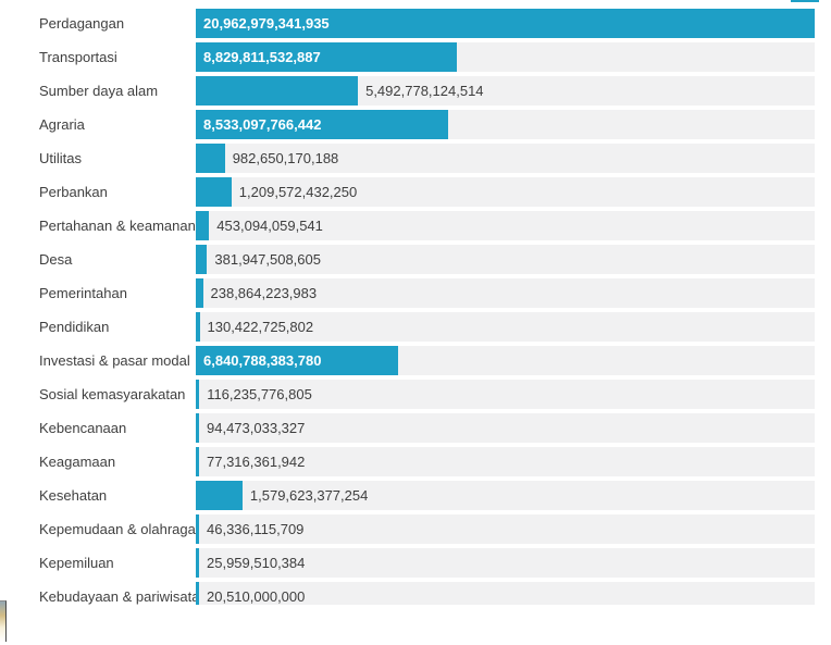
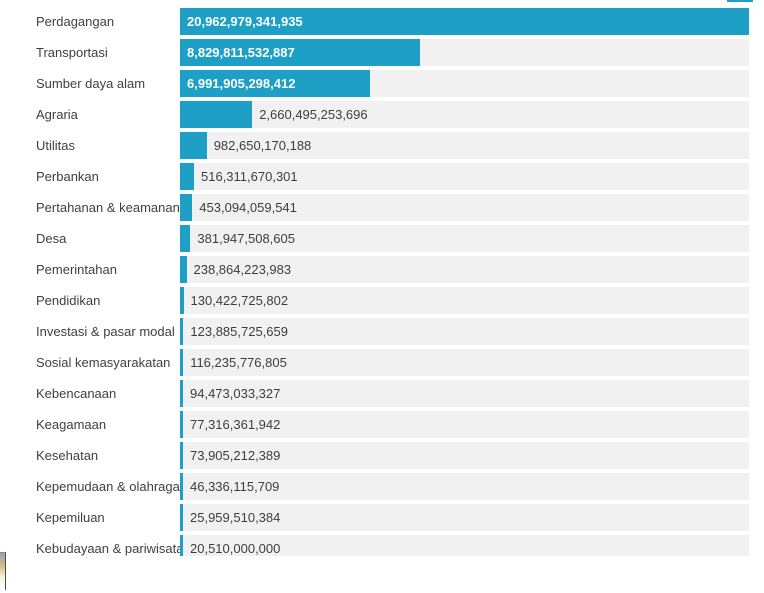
Sumber daya alam: 5,492,778,124,514 -> 6,991,905,298,412
Agraria: 8,533,097,766,442 -> 2,660,495,253,696
Perbankan: 1,209,572,432,250 -> 516,311,670,301
Investasi & pasar modal: 6,840,788,383,780 -> 123,885,725,659
Kesehatan: 1,579,623,377,254 -> 73,905,212,389
